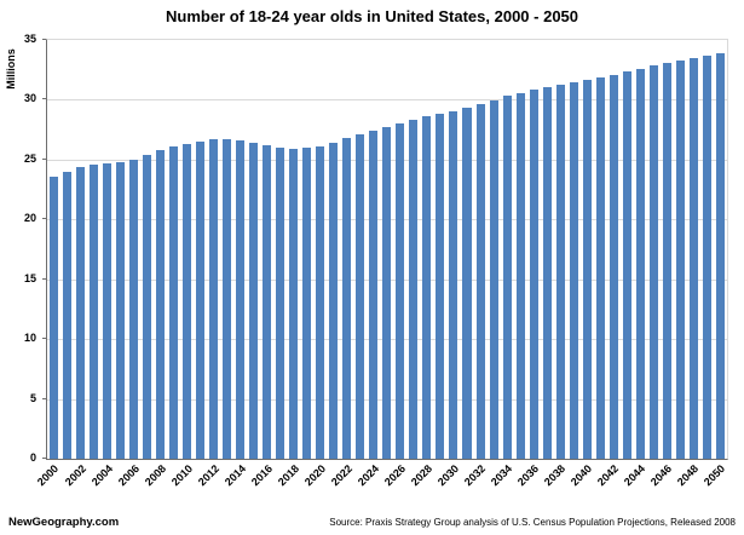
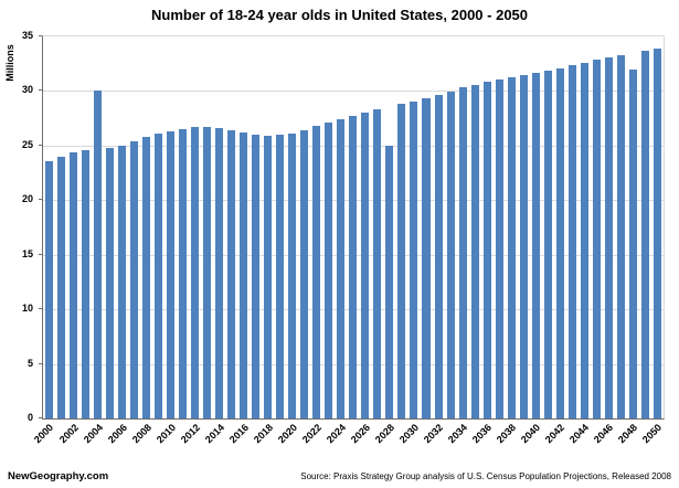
2004: 25 -> 30
2028: 29 -> 25
2048: 34 -> 32
